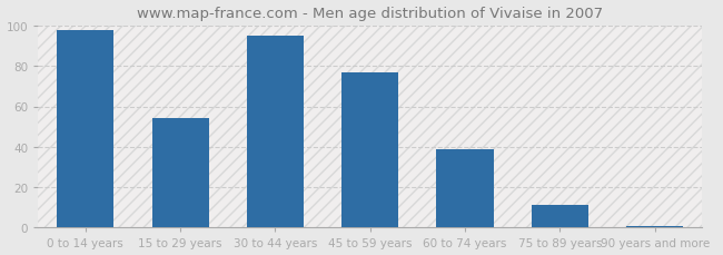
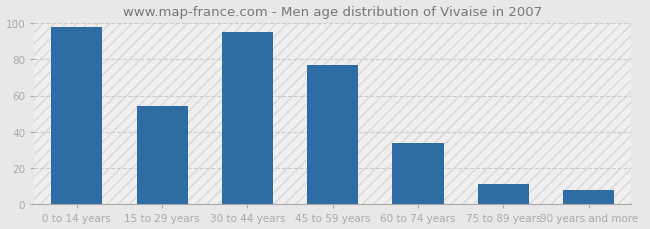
60 to 74 years: 39 -> 34
90 years and more: 1 -> 8
